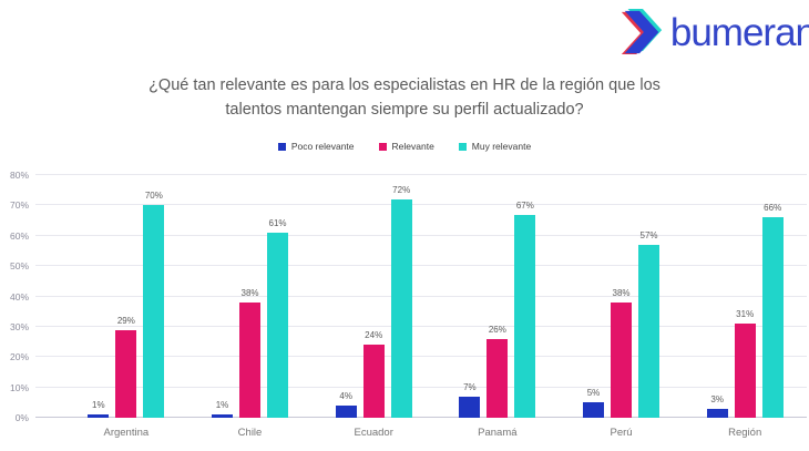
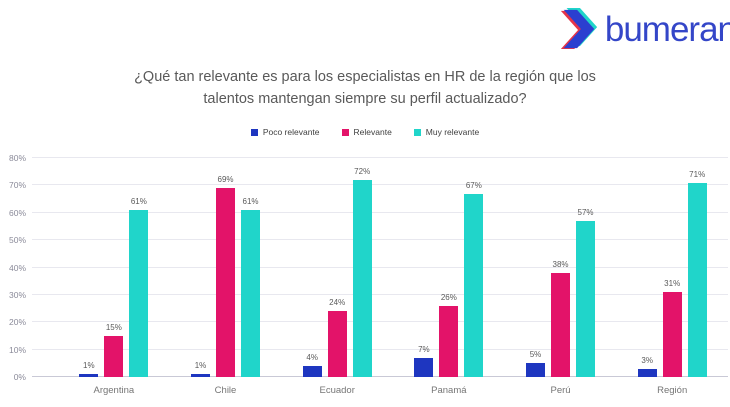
Relevante/Argentina: 29% -> 15%
Muy relevante/Argentina: 70% -> 61%
Relevante/Chile: 38% -> 69%
Muy relevante/Región: 66% -> 71%
